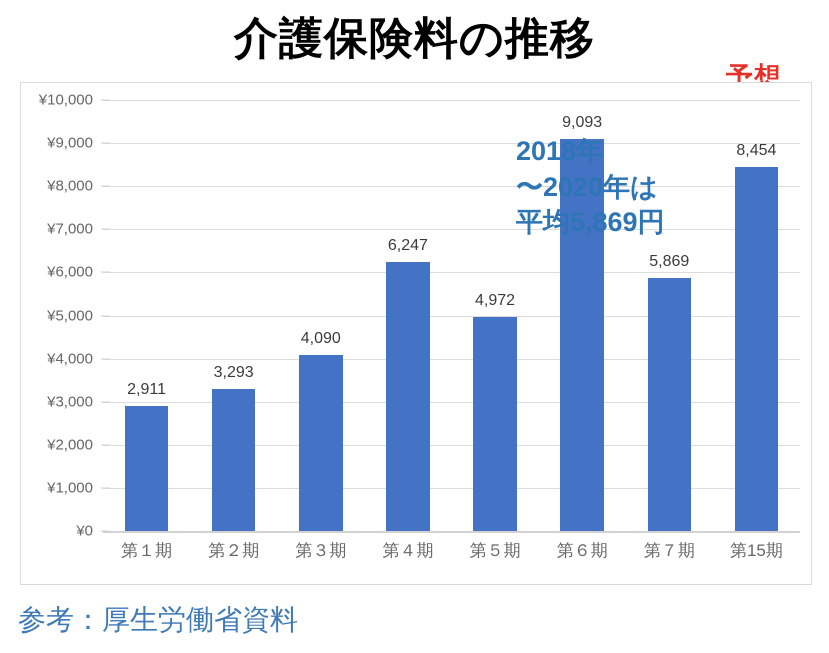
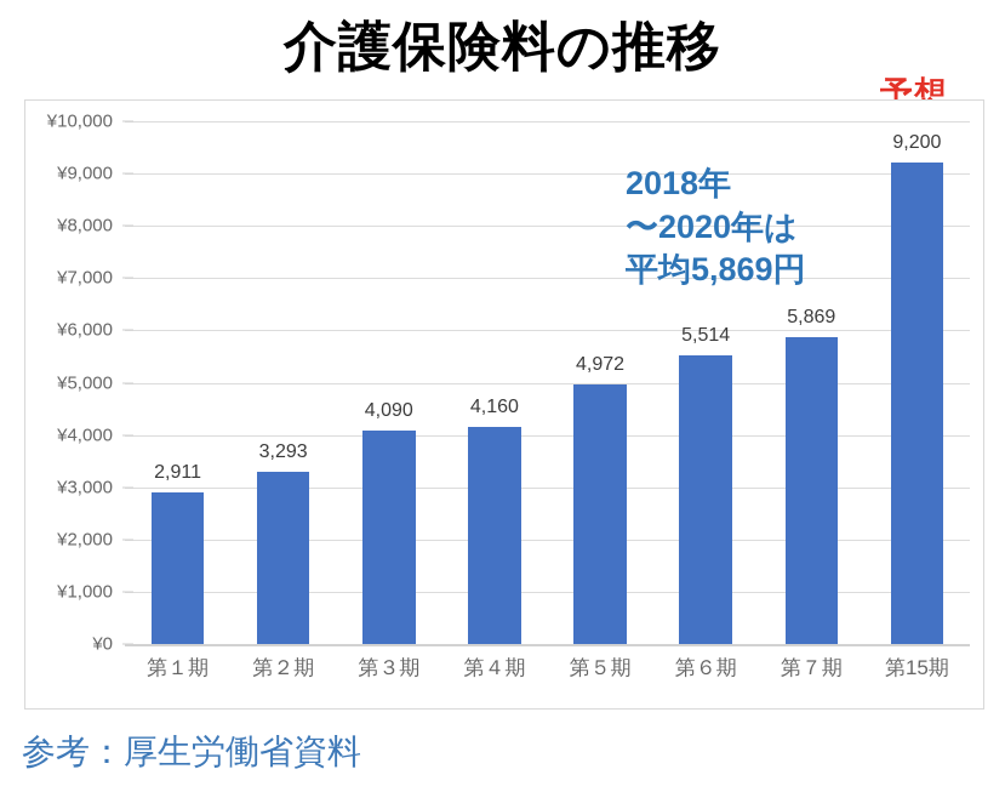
第４期: 6,247 -> 4,160
第６期: 9,093 -> 5,514
第15期: 8,454 -> 9,200
